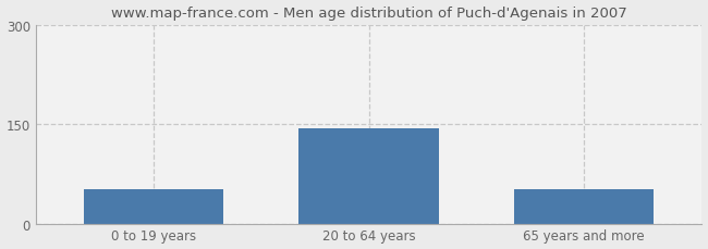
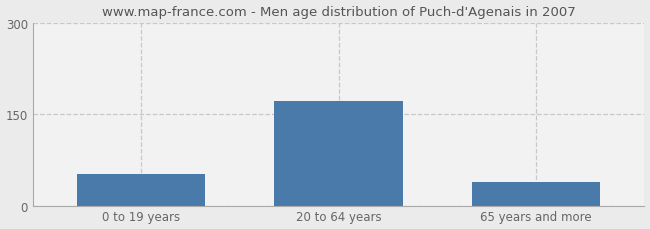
20 to 64 years: 144 -> 172
65 years and more: 52 -> 38
